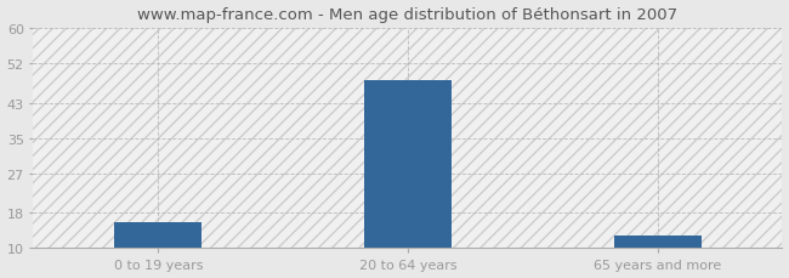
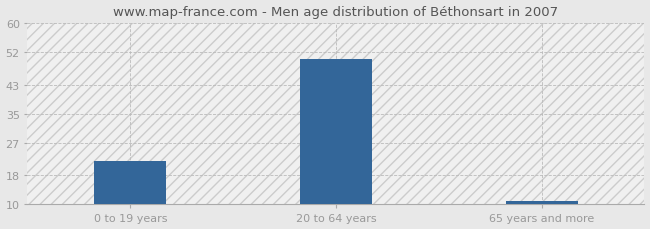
0 to 19 years: 16 -> 22
20 to 64 years: 48 -> 50
65 years and more: 13 -> 11
